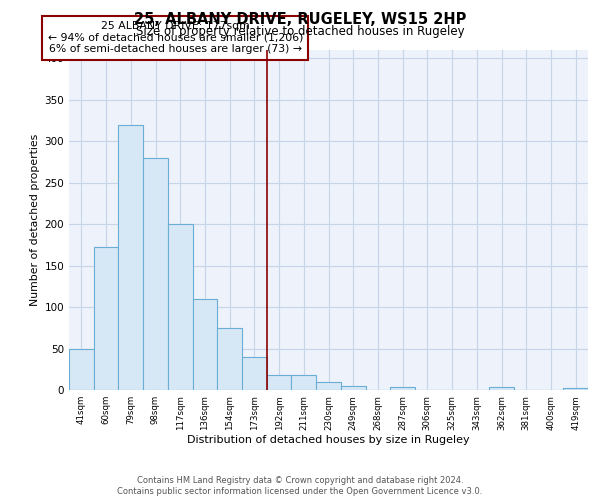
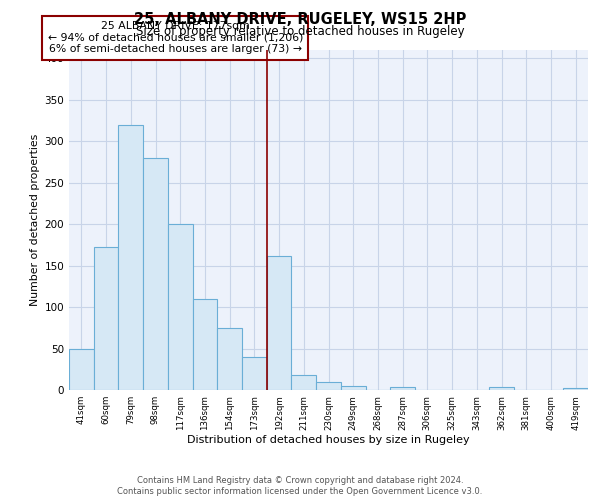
192sqm: 18 -> 162
